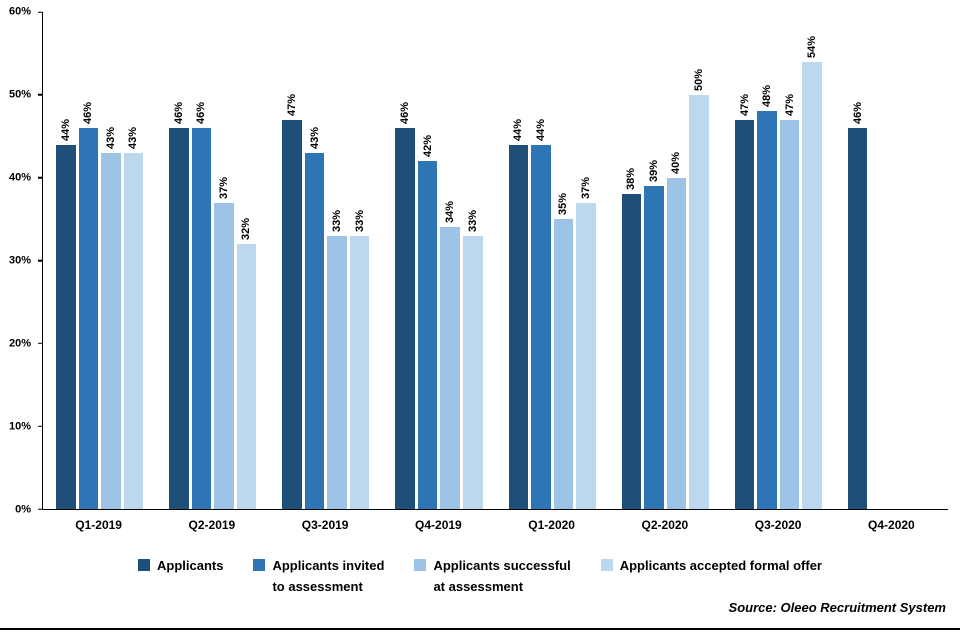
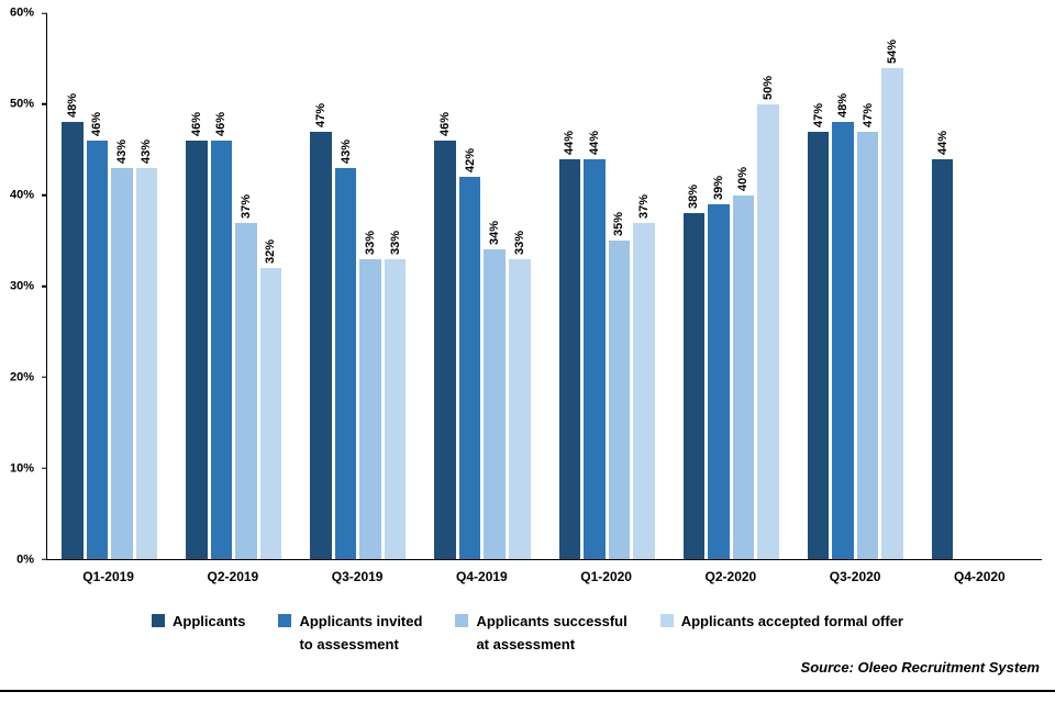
Applicants/Q1-2019: 44% -> 48%
Applicants/Q4-2020: 46% -> 44%
